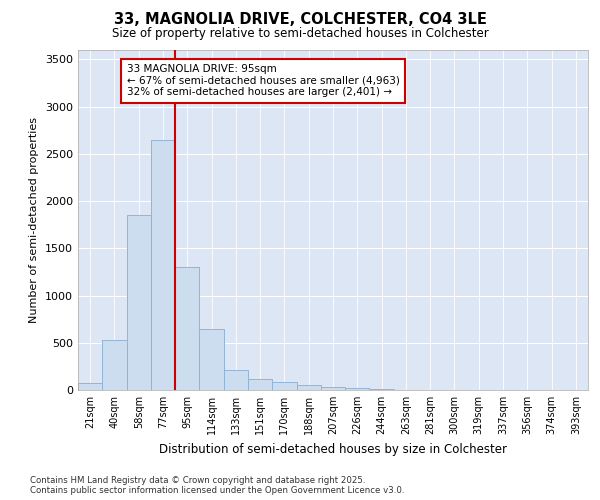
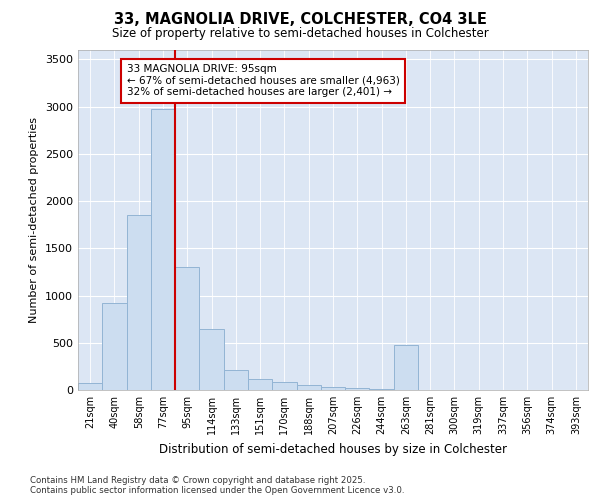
40sqm: 530 -> 920
77sqm: 2650 -> 2980
263sqm: 0 -> 480
